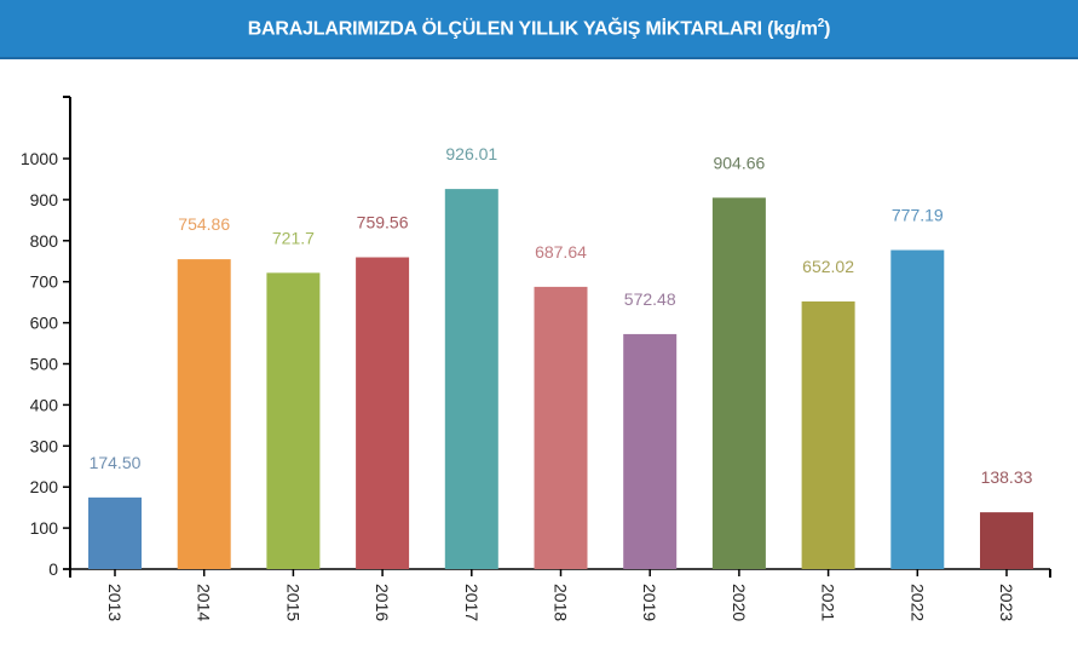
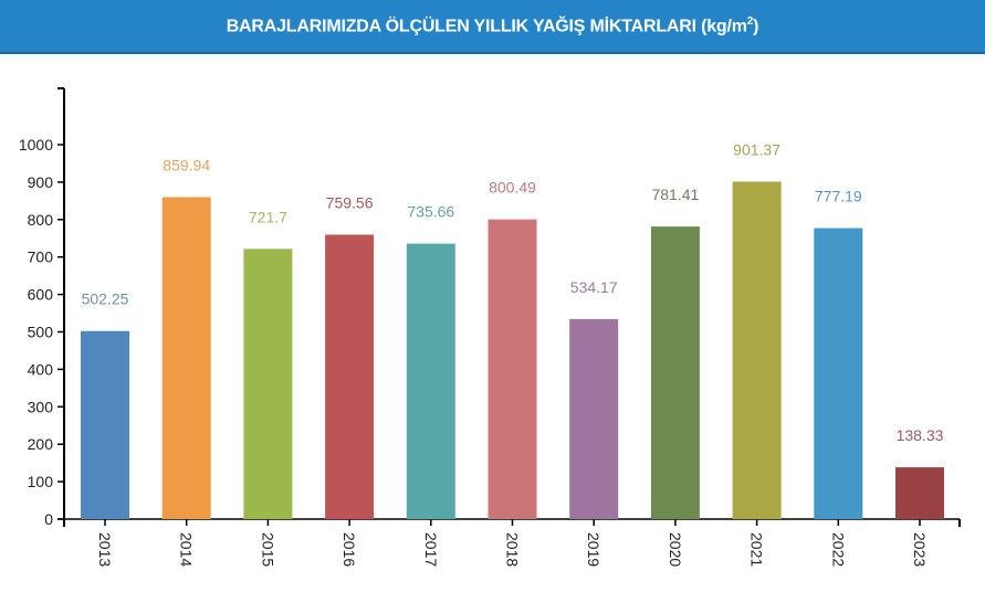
2013: 174.50 -> 502.25
2014: 754.86 -> 859.94
2017: 926.01 -> 735.66
2018: 687.64 -> 800.49
2019: 572.48 -> 534.17
2020: 904.66 -> 781.41
2021: 652.02 -> 901.37
